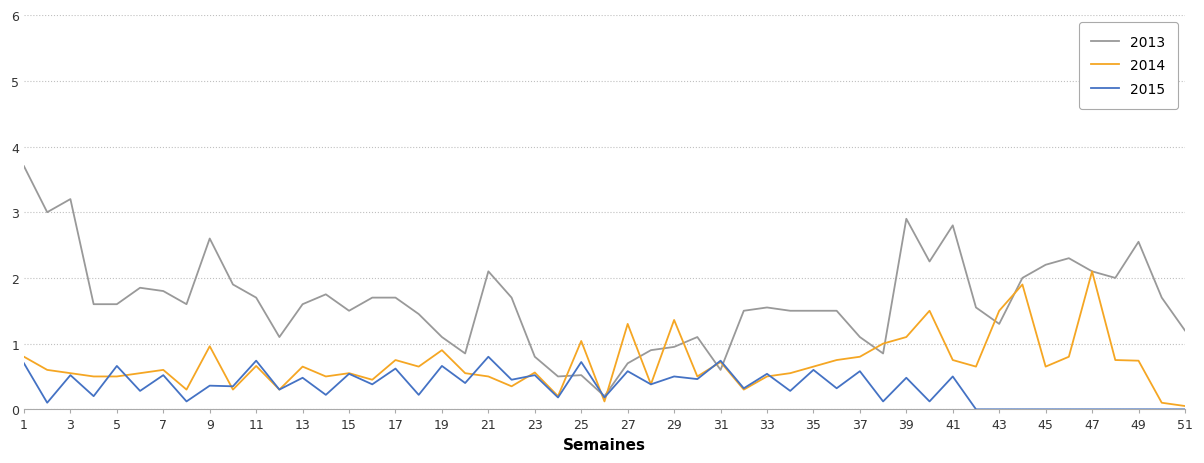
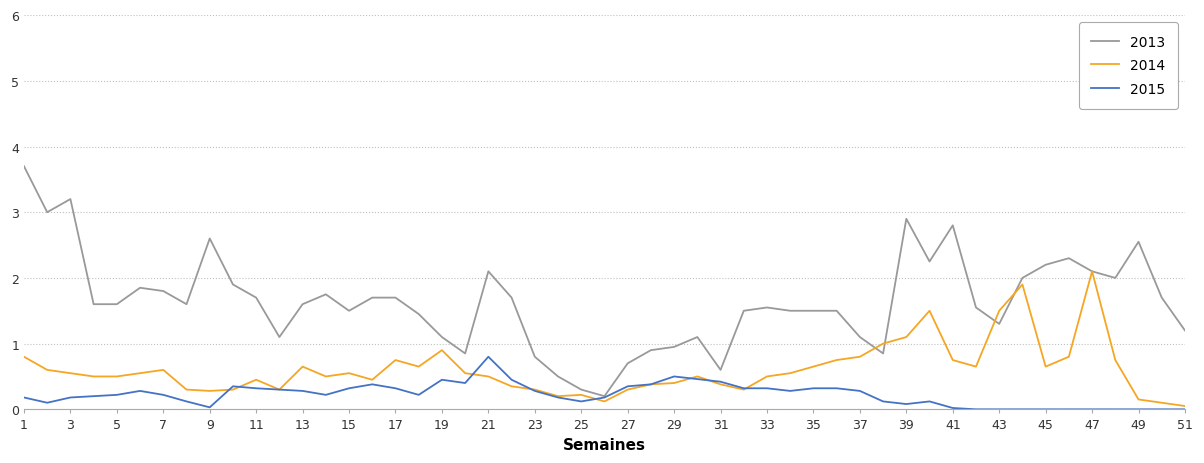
2015/1: 0.70 -> 0.18
2015/3: 0.52 -> 0.18
2015/5: 0.66 -> 0.22
2015/7: 0.52 -> 0.22
2014/9: 0.96 -> 0.28
2015/9: 0.36 -> 0.03
2014/11: 0.66 -> 0.45
2015/11: 0.74 -> 0.32
2015/13: 0.48 -> 0.28
2015/15: 0.54 -> 0.32
2015/17: 0.62 -> 0.32
2015/19: 0.66 -> 0.45
2014/23: 0.56 -> 0.30
2015/23: 0.52 -> 0.28
2013/25: 0.52 -> 0.30
2014/25: 1.04 -> 0.22
2015/25: 0.72 -> 0.12
2014/27: 1.30 -> 0.30
2015/27: 0.58 -> 0.35
2014/29: 1.36 -> 0.40
2014/31: 0.72 -> 0.38
2015/31: 0.74 -> 0.42
2015/33: 0.54 -> 0.32
2015/35: 0.60 -> 0.32
2015/37: 0.58 -> 0.28
2015/39: 0.48 -> 0.08
2015/41: 0.50 -> 0.02
2014/49: 0.74 -> 0.15
